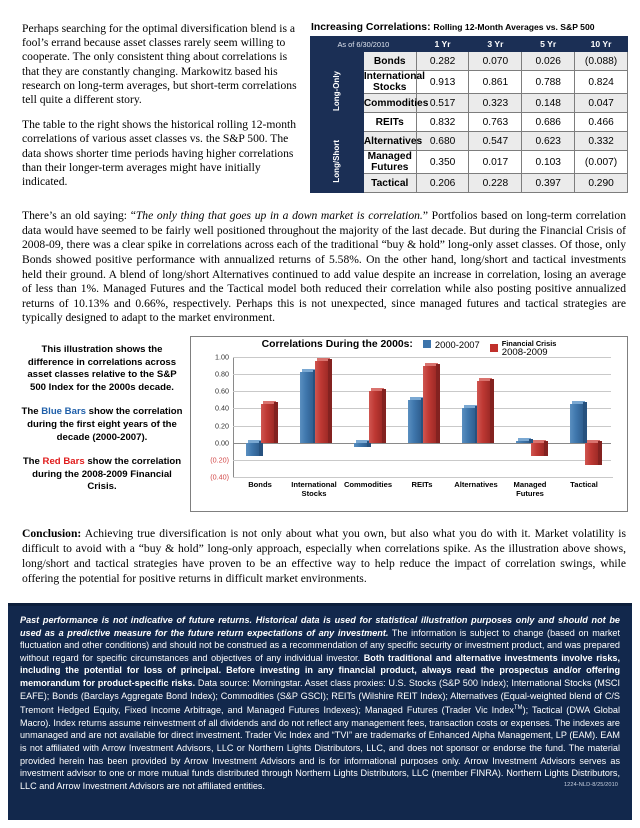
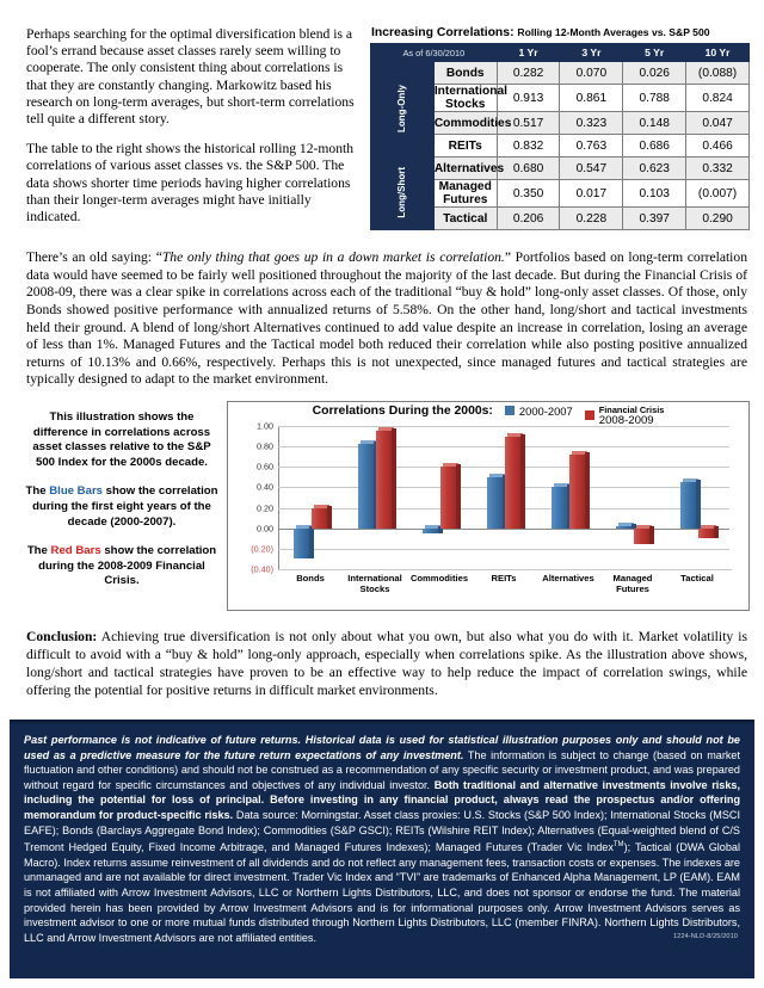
2000-2007/Bonds: -0.1 -> -0.3
Financial Crisis 2008-2009/Bonds: 0.5 -> 0.2
Financial Crisis 2008-2009/Tactical: -0.3 -> -0.1
